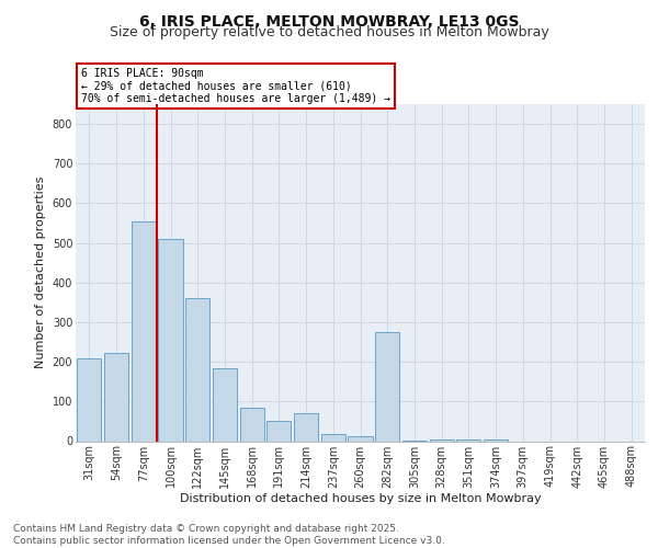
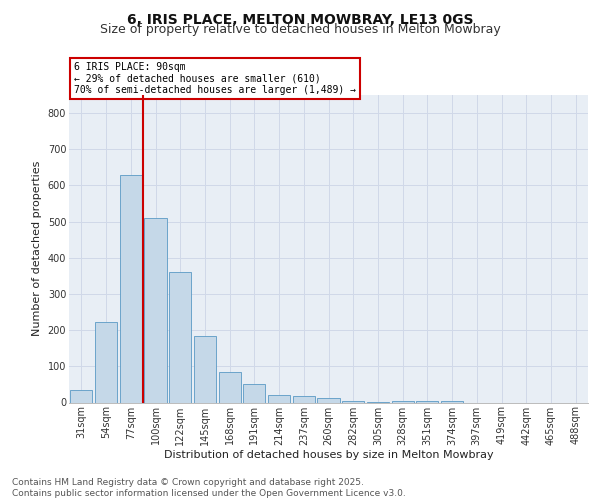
31sqm: 210 -> 35
77sqm: 555 -> 630
214sqm: 70 -> 22
282sqm: 275 -> 5
